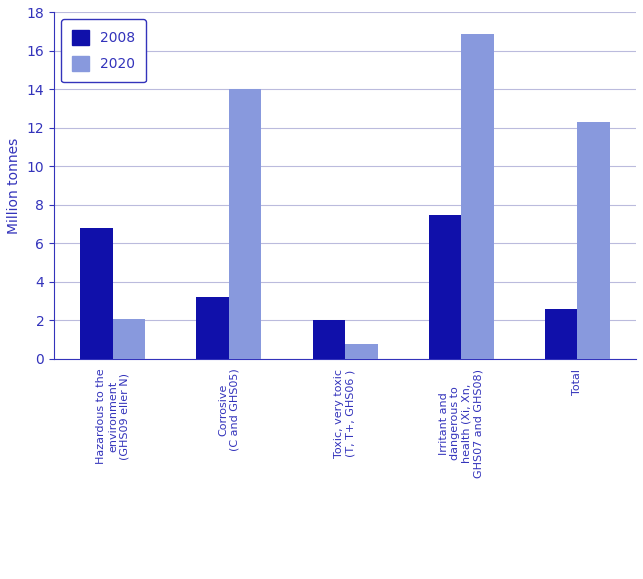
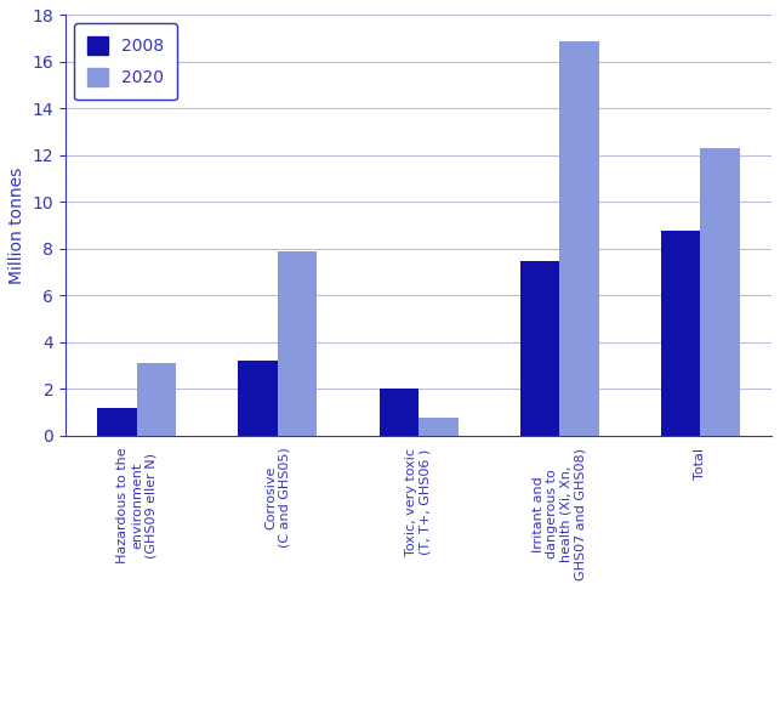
2008/Hazardous to the environment (GHS09 eller N): 6.8 -> 1.2
2020/Hazardous to the environment (GHS09 eller N): 2.1 -> 3.1
2020/Corrosive (C and GHS05): 14.0 -> 7.9
2008/Total: 2.6 -> 8.8
